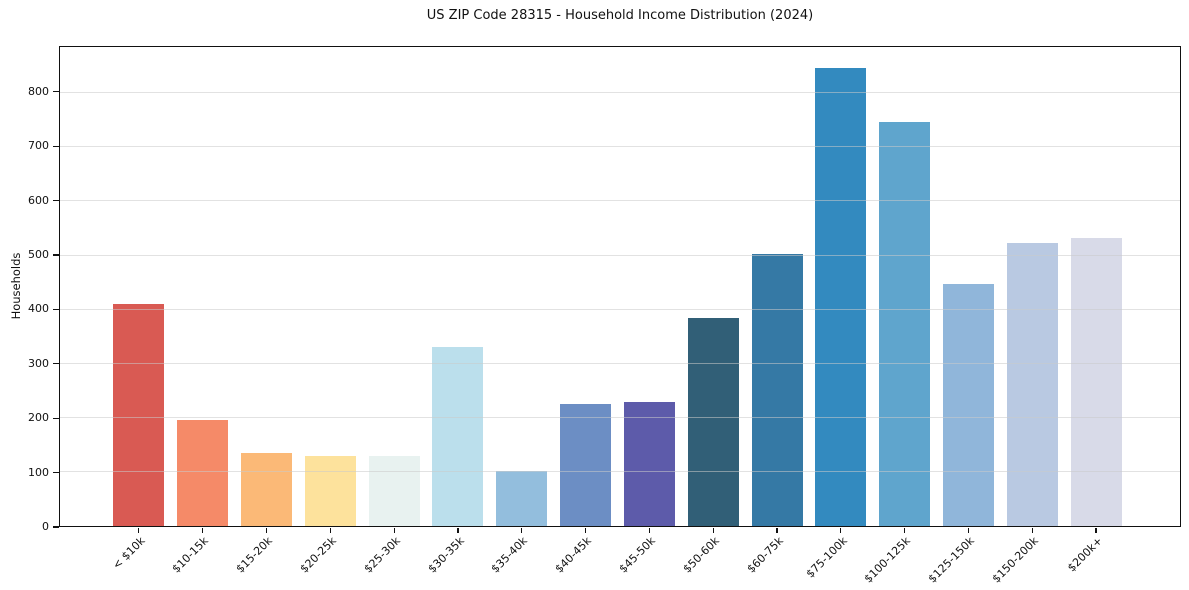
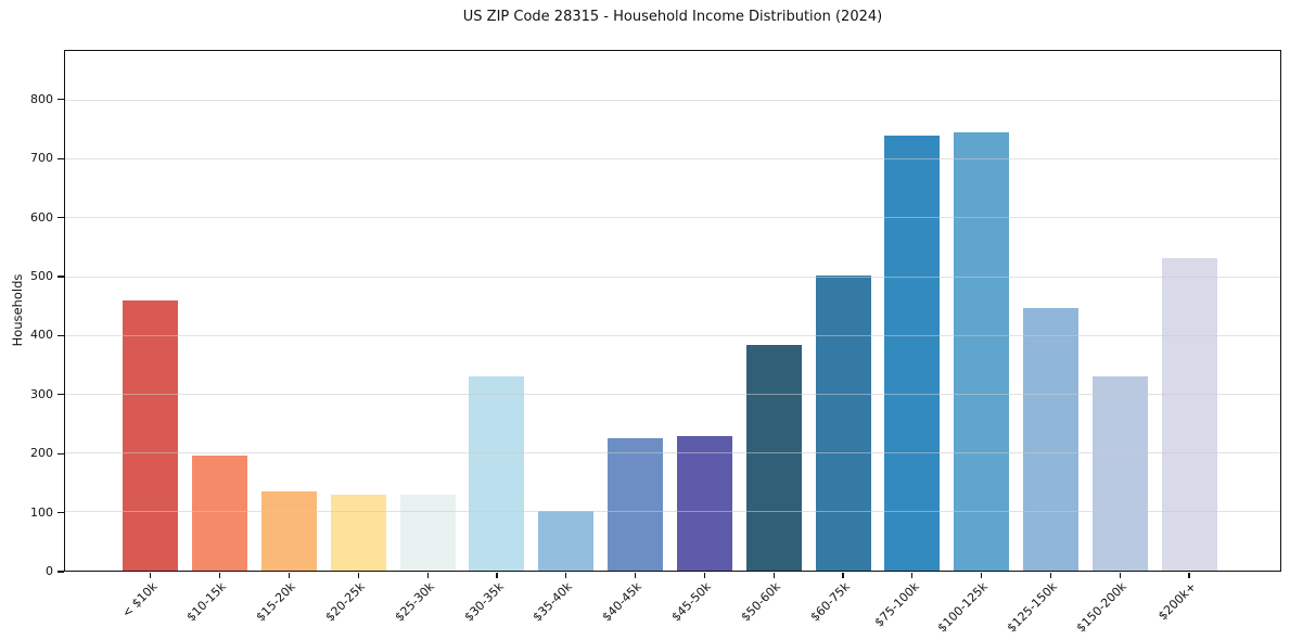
< $10k: 410 -> 460
$75-100k: 840 -> 740
$150-200k: 520 -> 330
